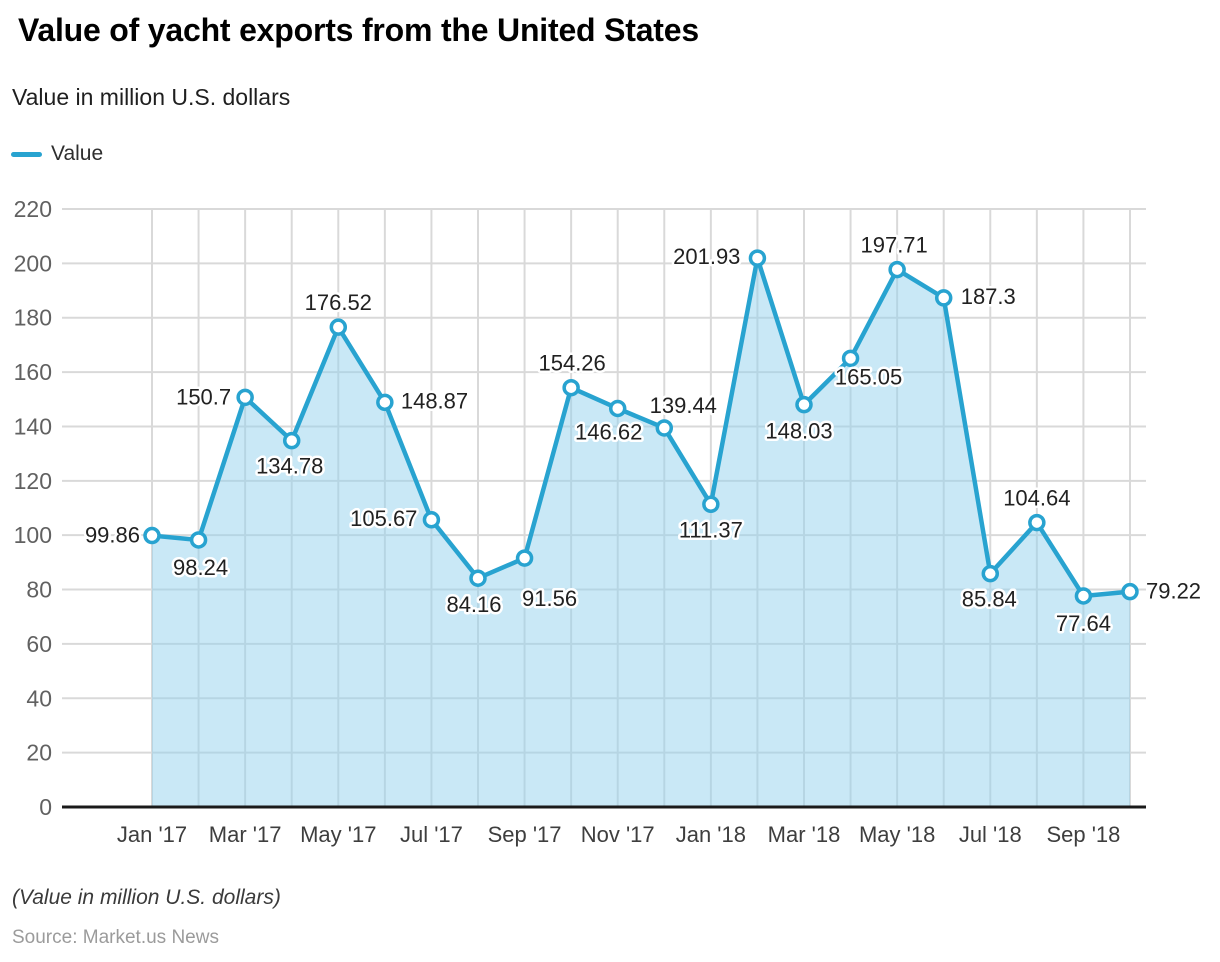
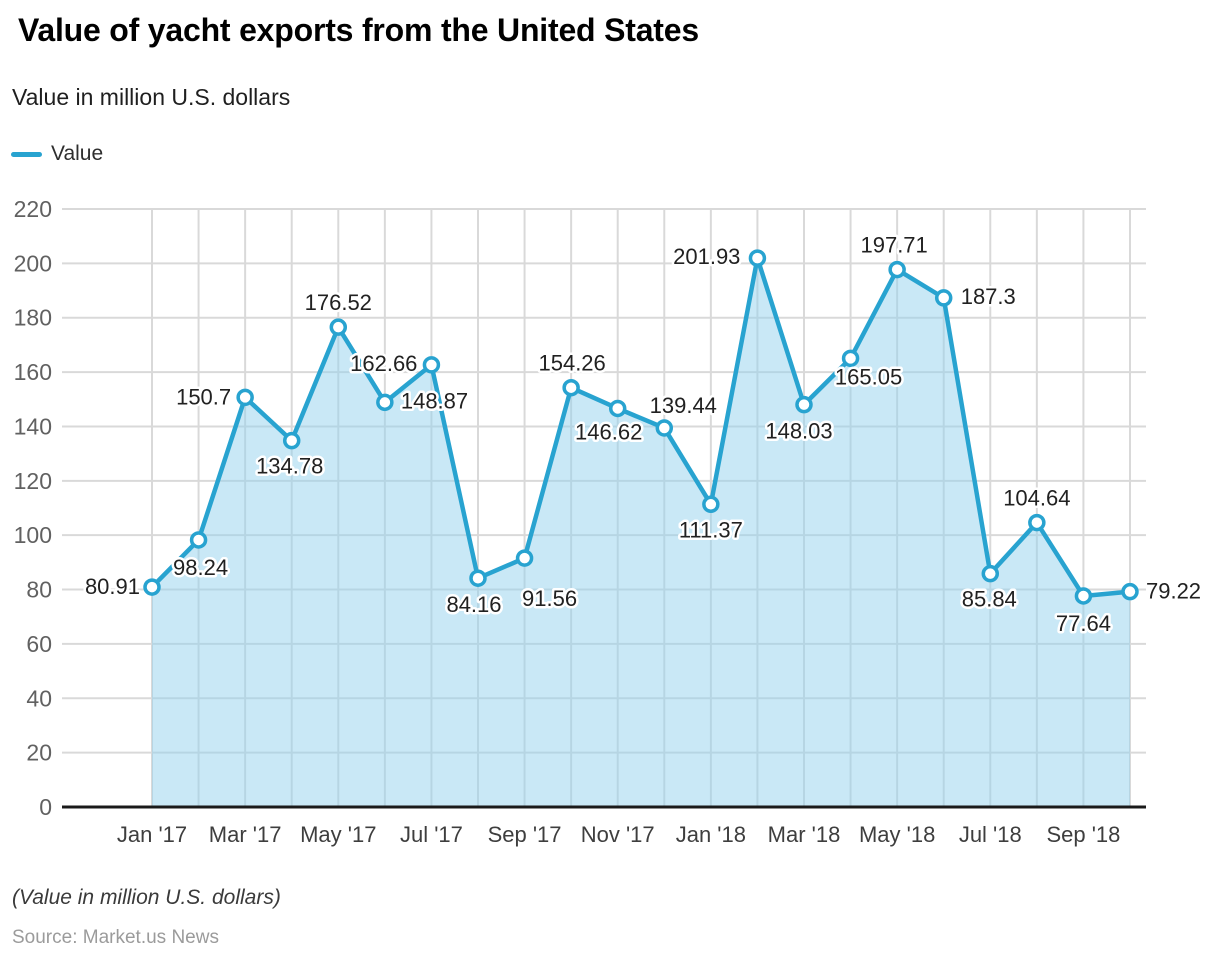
Jan '17: 99.86 -> 80.91
Jul '17: 105.67 -> 162.66
